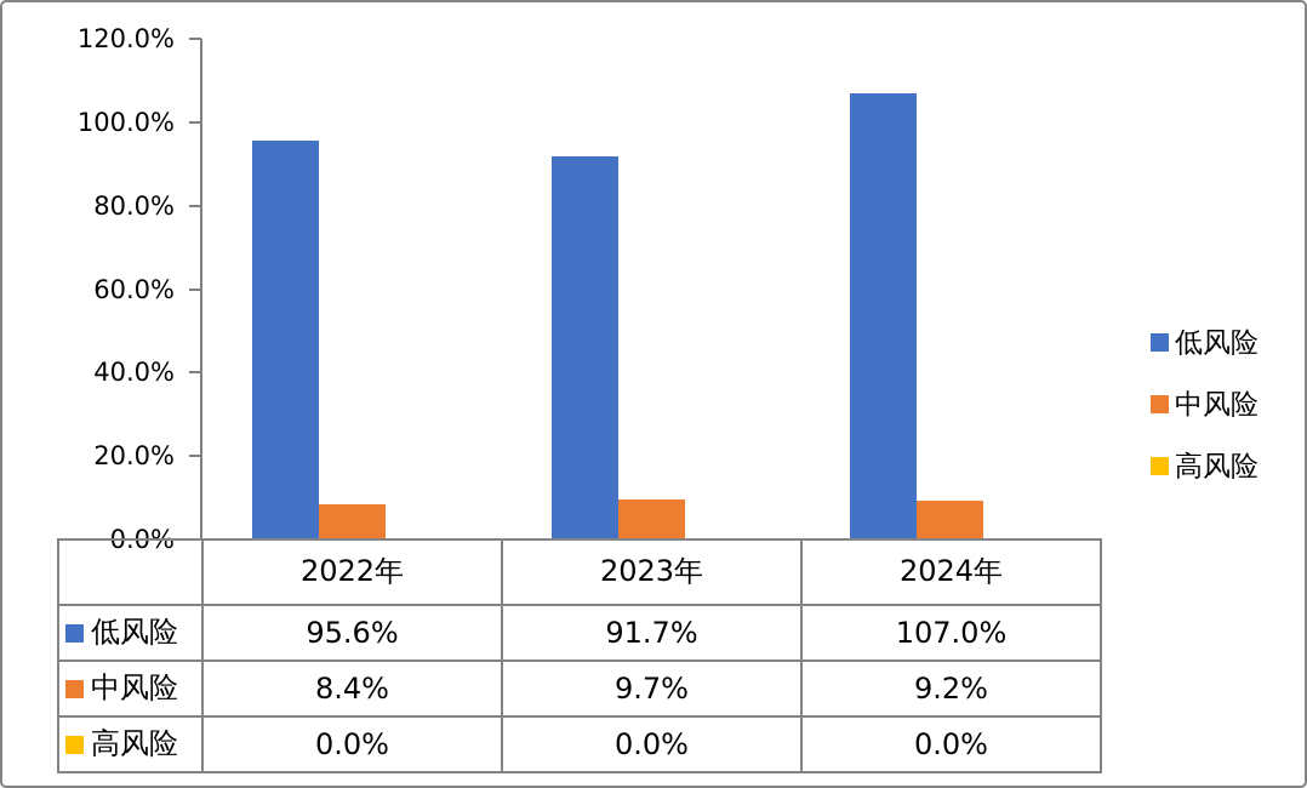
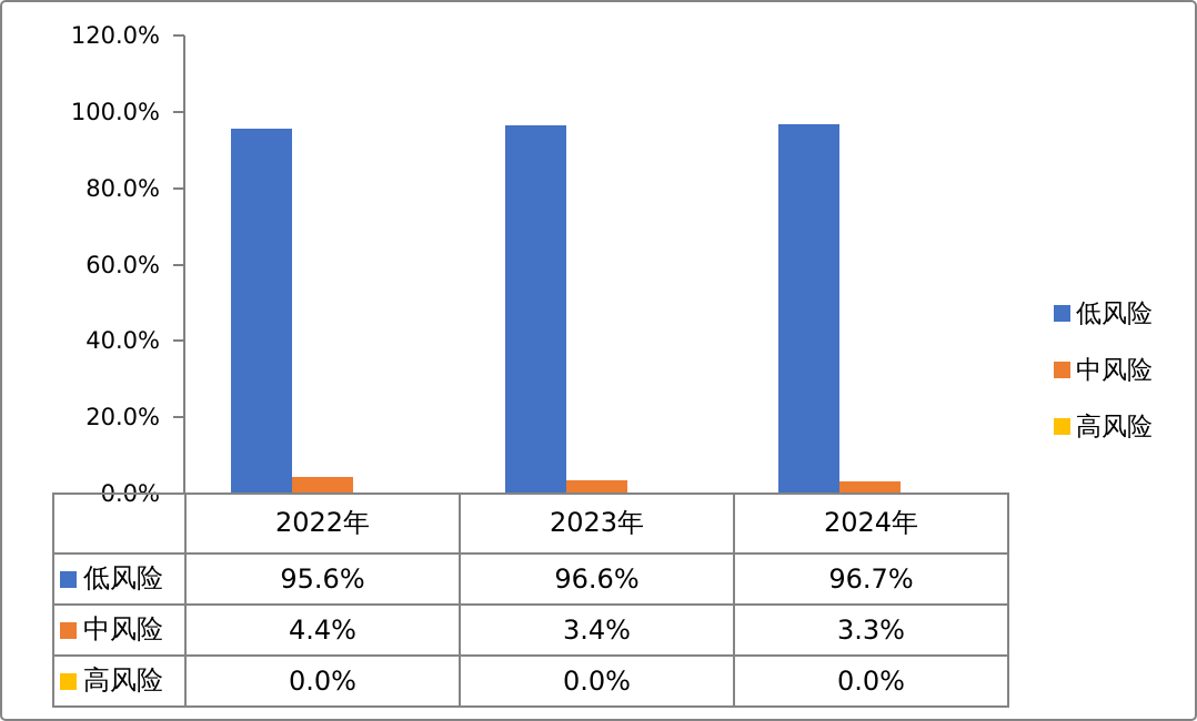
中风险/2022年: 8.4% -> 4.4%
低风险/2023年: 91.7% -> 96.6%
中风险/2023年: 9.7% -> 3.4%
低风险/2024年: 107.0% -> 96.7%
中风险/2024年: 9.2% -> 3.3%
